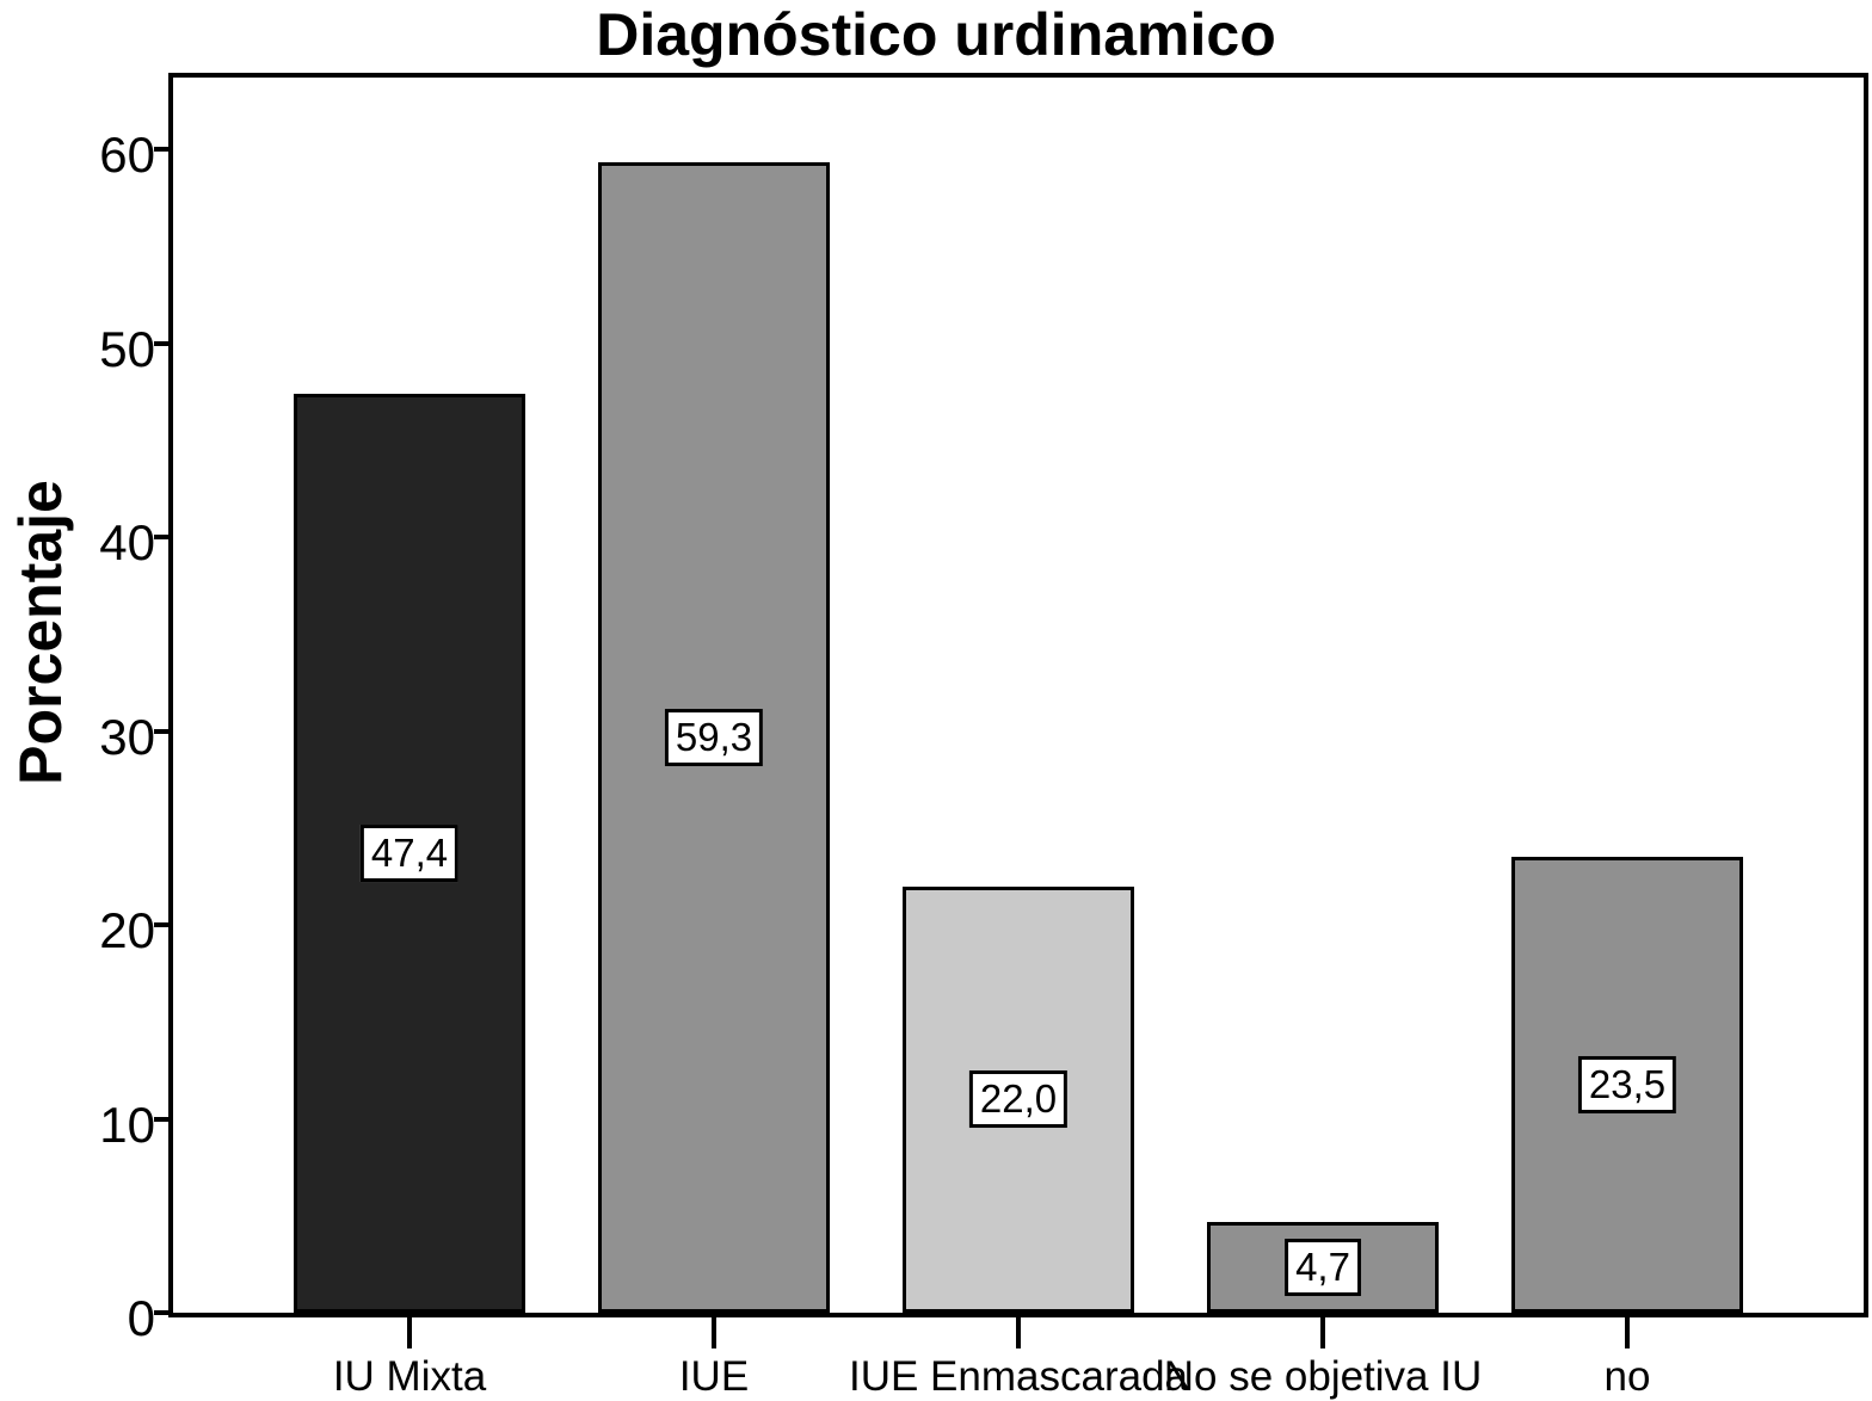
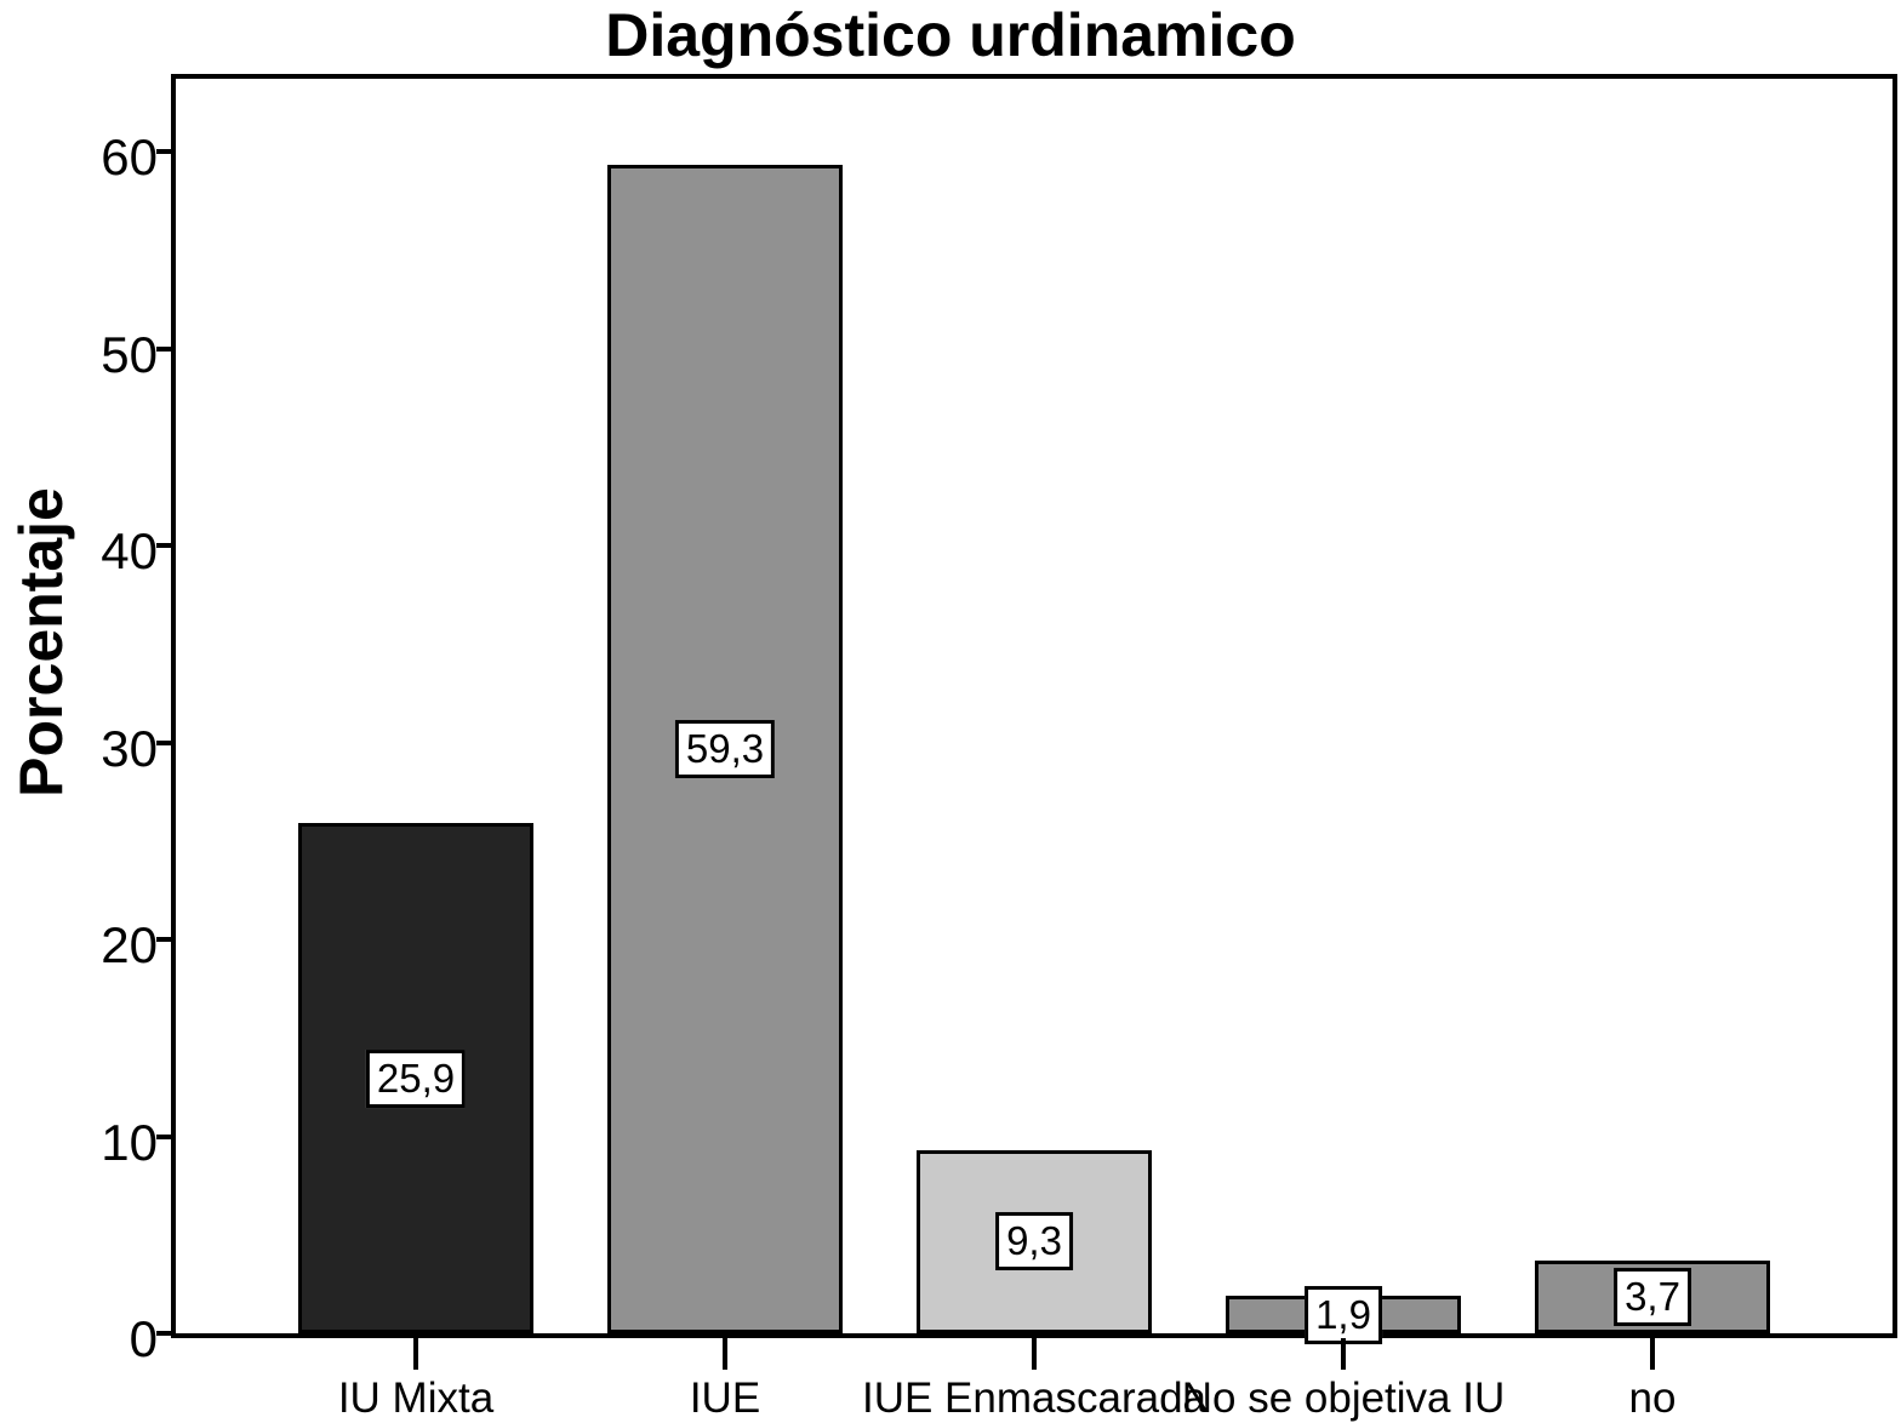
IU Mixta: 47,4 -> 25,9
IUE Enmascarada: 22,0 -> 9,3
No se objetiva IU: 4,7 -> 1,9
no: 23,5 -> 3,7
